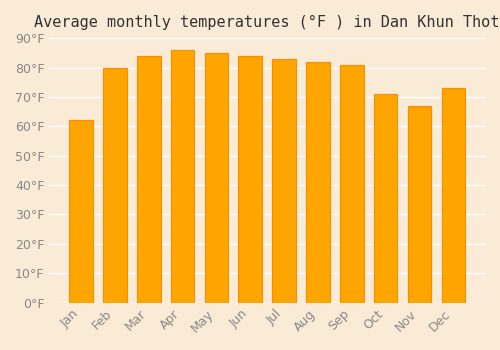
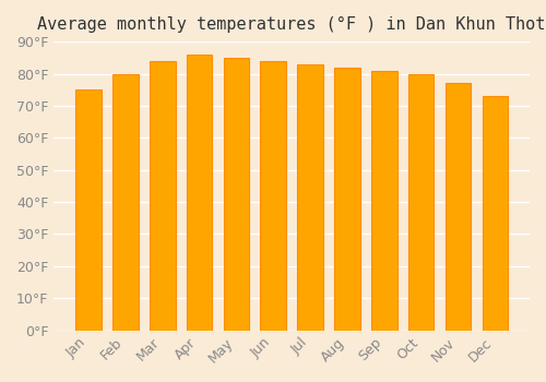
Jan: 62°F -> 75°F
Oct: 71°F -> 80°F
Nov: 67°F -> 77°F
